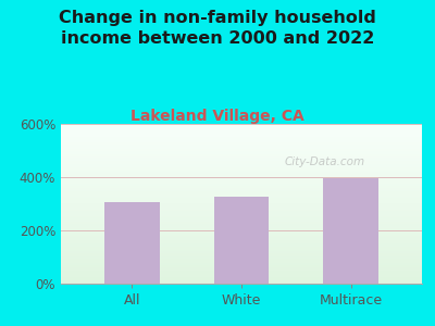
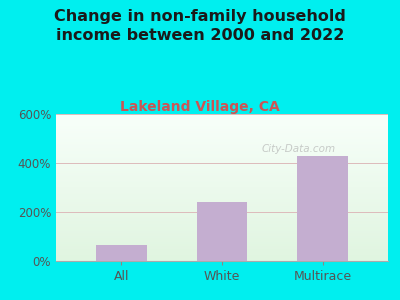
All: 305% -> 65%
White: 325% -> 240%
Multirace: 395% -> 430%
